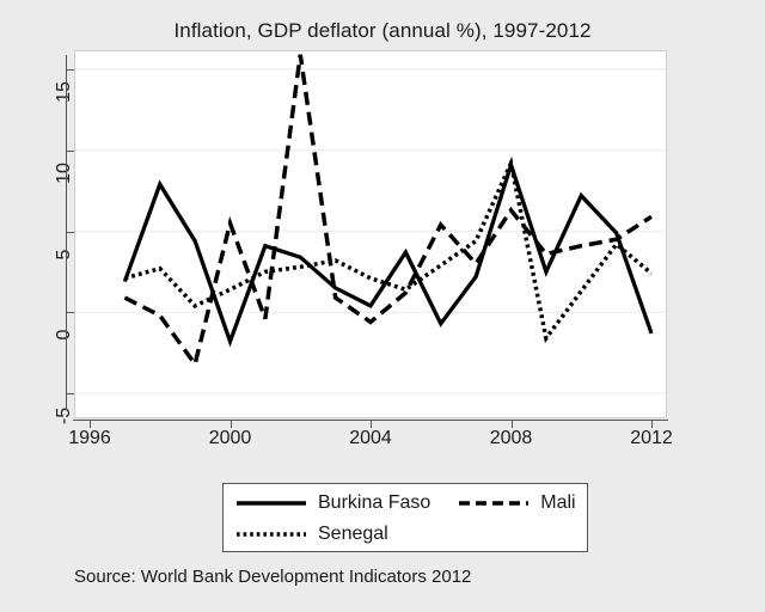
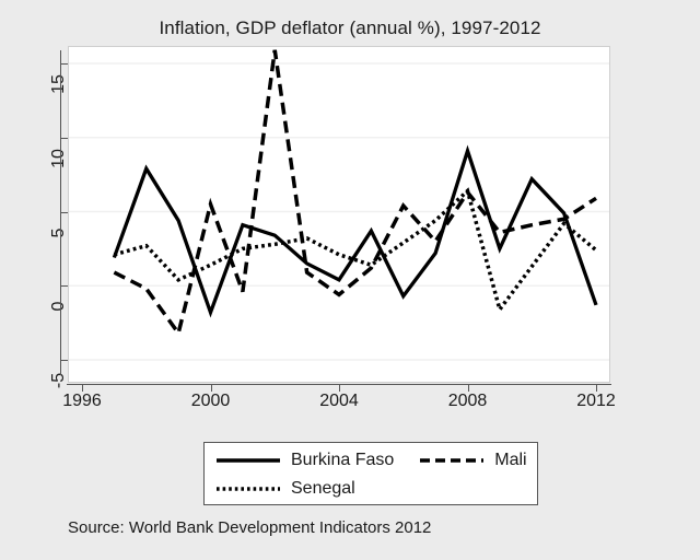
Senegal/2008: 9.2 -> 6.4
